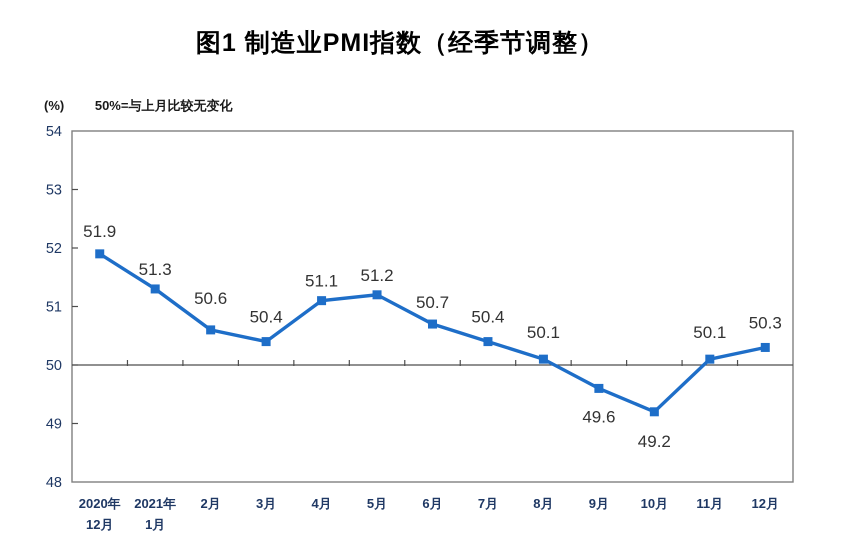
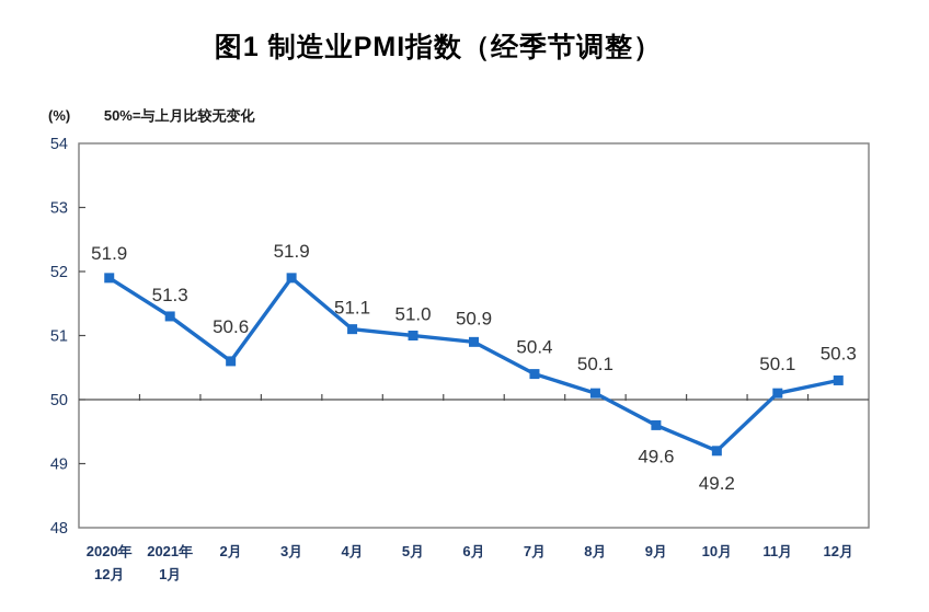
3月: 50.4 -> 51.9
5月: 51.2 -> 51.0
6月: 50.7 -> 50.9
